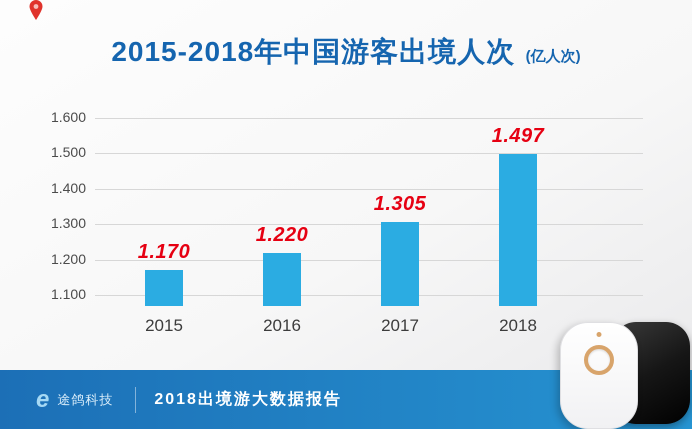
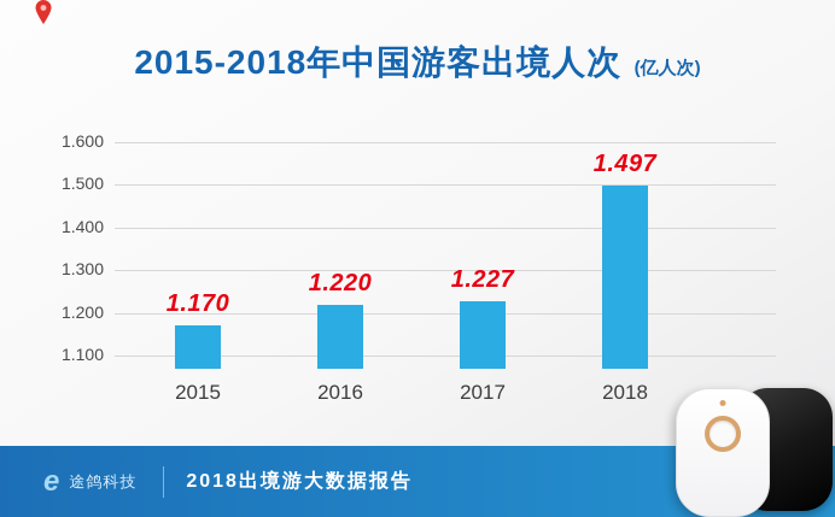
2017: 1.305 -> 1.227
